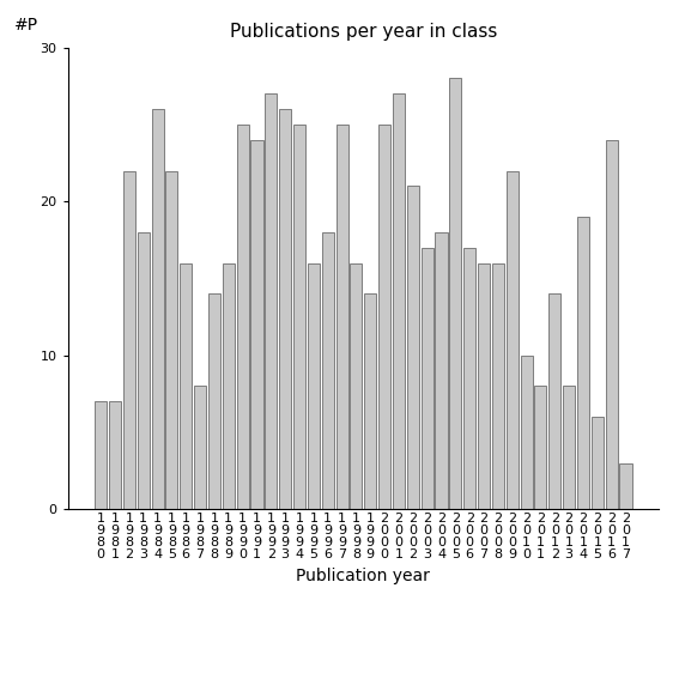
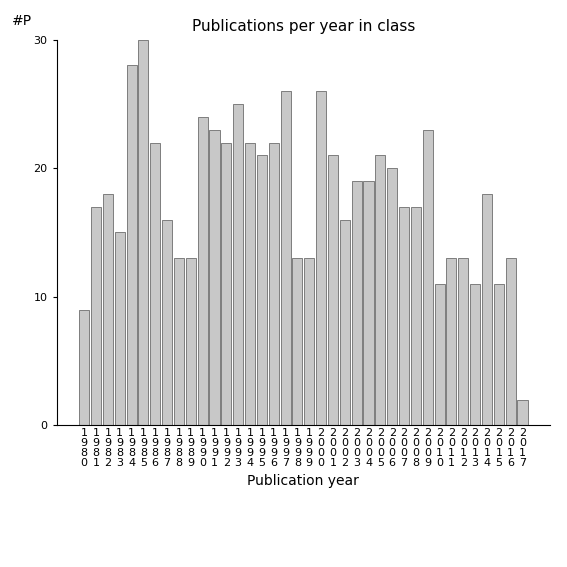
1 9 8 0: 7 -> 9
1 9 8 1: 7 -> 17
1 9 8 2: 22 -> 18
1 9 8 3: 18 -> 15
1 9 8 4: 26 -> 28
1 9 8 5: 22 -> 30
1 9 8 6: 16 -> 22
1 9 8 7: 8 -> 16
1 9 8 8: 14 -> 13
1 9 8 9: 16 -> 13
1 9 9 0: 25 -> 24
1 9 9 1: 24 -> 23
1 9 9 2: 27 -> 22
1 9 9 3: 26 -> 25
1 9 9 4: 25 -> 22
1 9 9 5: 16 -> 21
1 9 9 6: 18 -> 22
1 9 9 7: 25 -> 26
1 9 9 8: 16 -> 13
1 9 9 9: 14 -> 13
2 0 0 0: 25 -> 26
2 0 0 1: 27 -> 21
2 0 0 2: 21 -> 16
2 0 0 3: 17 -> 19
2 0 0 4: 18 -> 19
2 0 0 5: 28 -> 21
2 0 0 6: 17 -> 20
2 0 0 7: 16 -> 17
2 0 0 8: 16 -> 17
2 0 0 9: 22 -> 23
2 0 1 0: 10 -> 11
2 0 1 1: 8 -> 13
2 0 1 2: 14 -> 13
2 0 1 3: 8 -> 11
2 0 1 4: 19 -> 18
2 0 1 5: 6 -> 11
2 0 1 6: 24 -> 13
2 0 1 7: 3 -> 2
